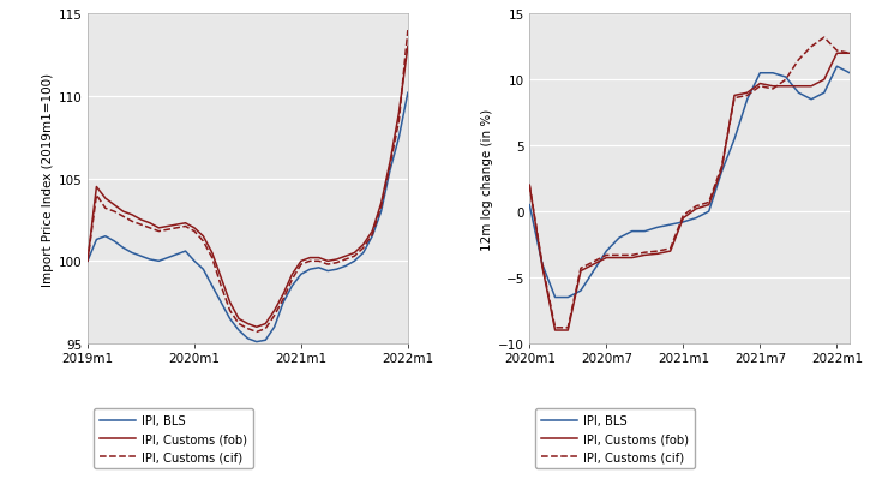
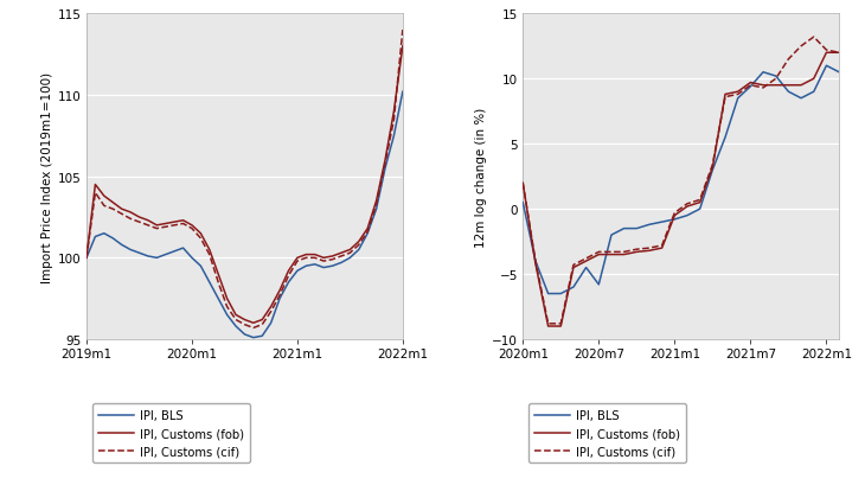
IPI, BLS/2020m7: -3.0 -> -5.8
IPI, BLS/2021m7: 10.5 -> 9.4
